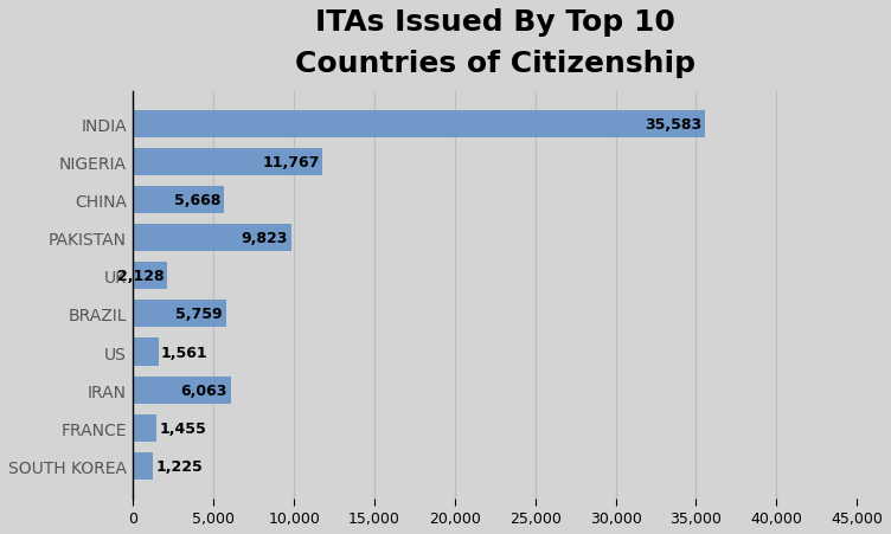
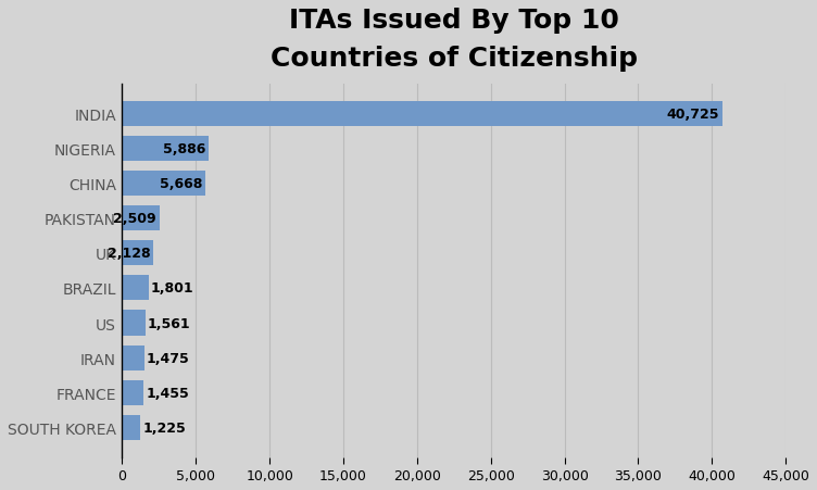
INDIA: 35,583 -> 40,725
NIGERIA: 11,767 -> 5,886
PAKISTAN: 9,823 -> 2,509
BRAZIL: 5,759 -> 1,801
IRAN: 6,063 -> 1,475
